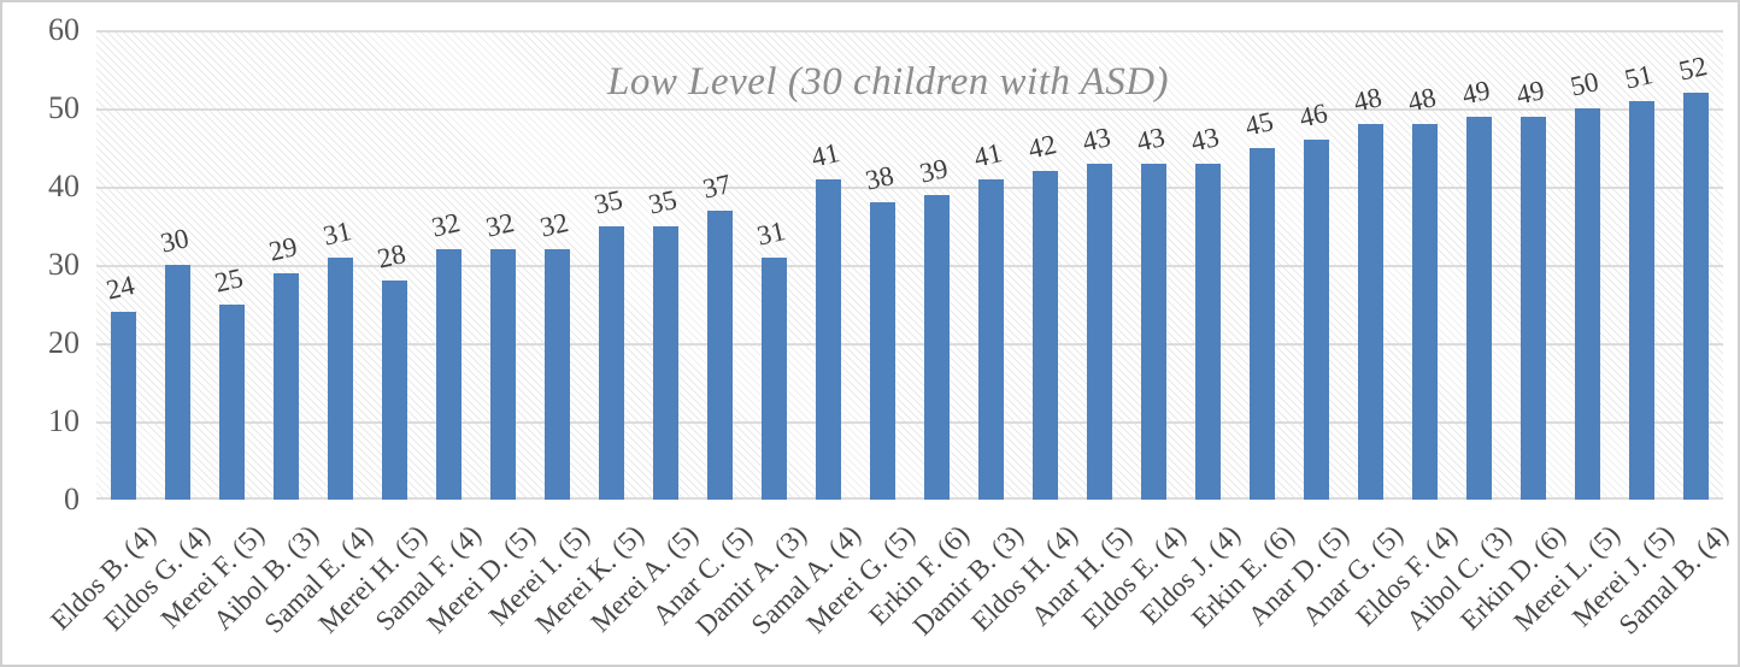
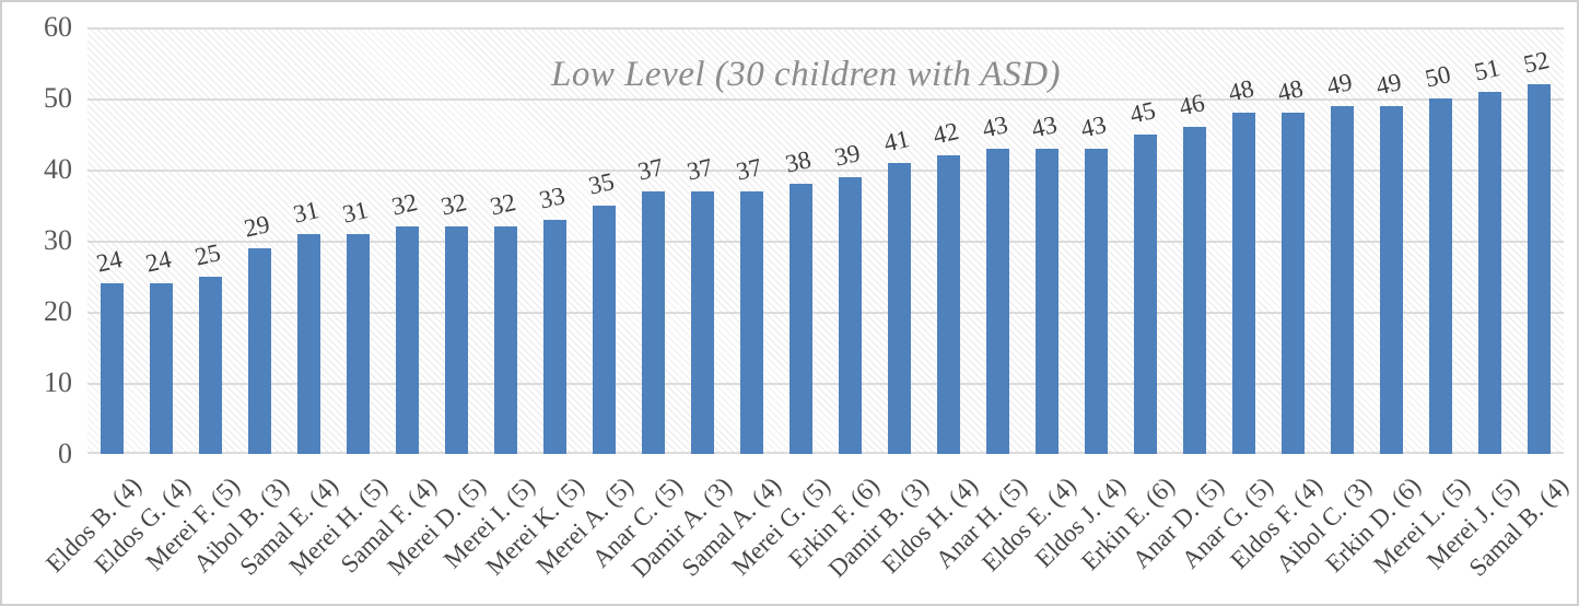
Eldos G. (4): 30 -> 24
Merei H. (5): 28 -> 31
Merei K. (5): 35 -> 33
Damir A. (3): 31 -> 37
Samal A. (4): 41 -> 37
